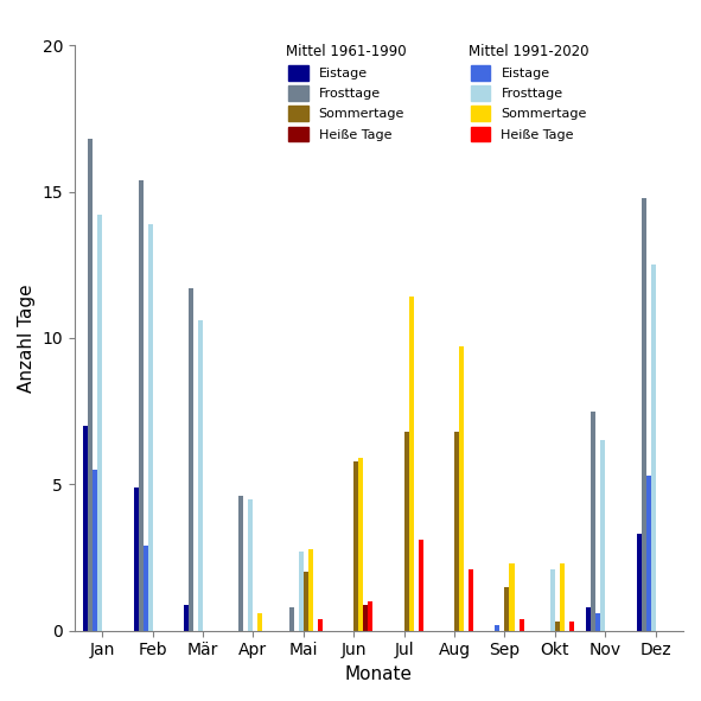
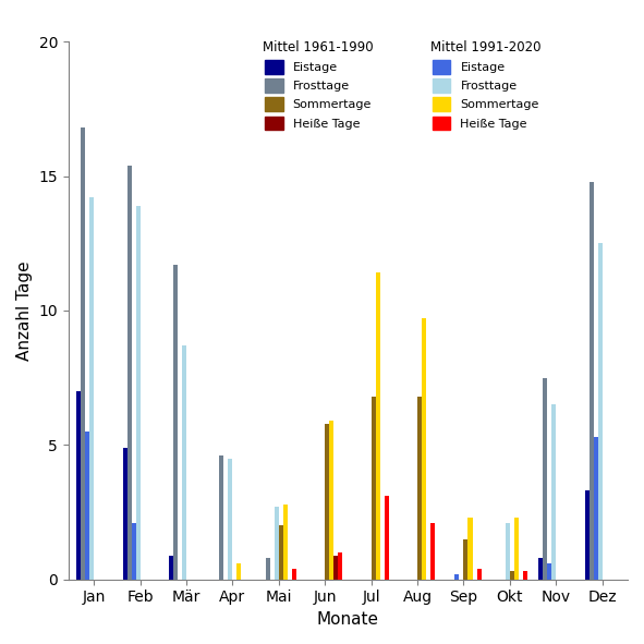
Eistage/Feb: 2.9 -> 2.1
Frosttage/Mär: 10.6 -> 8.7
